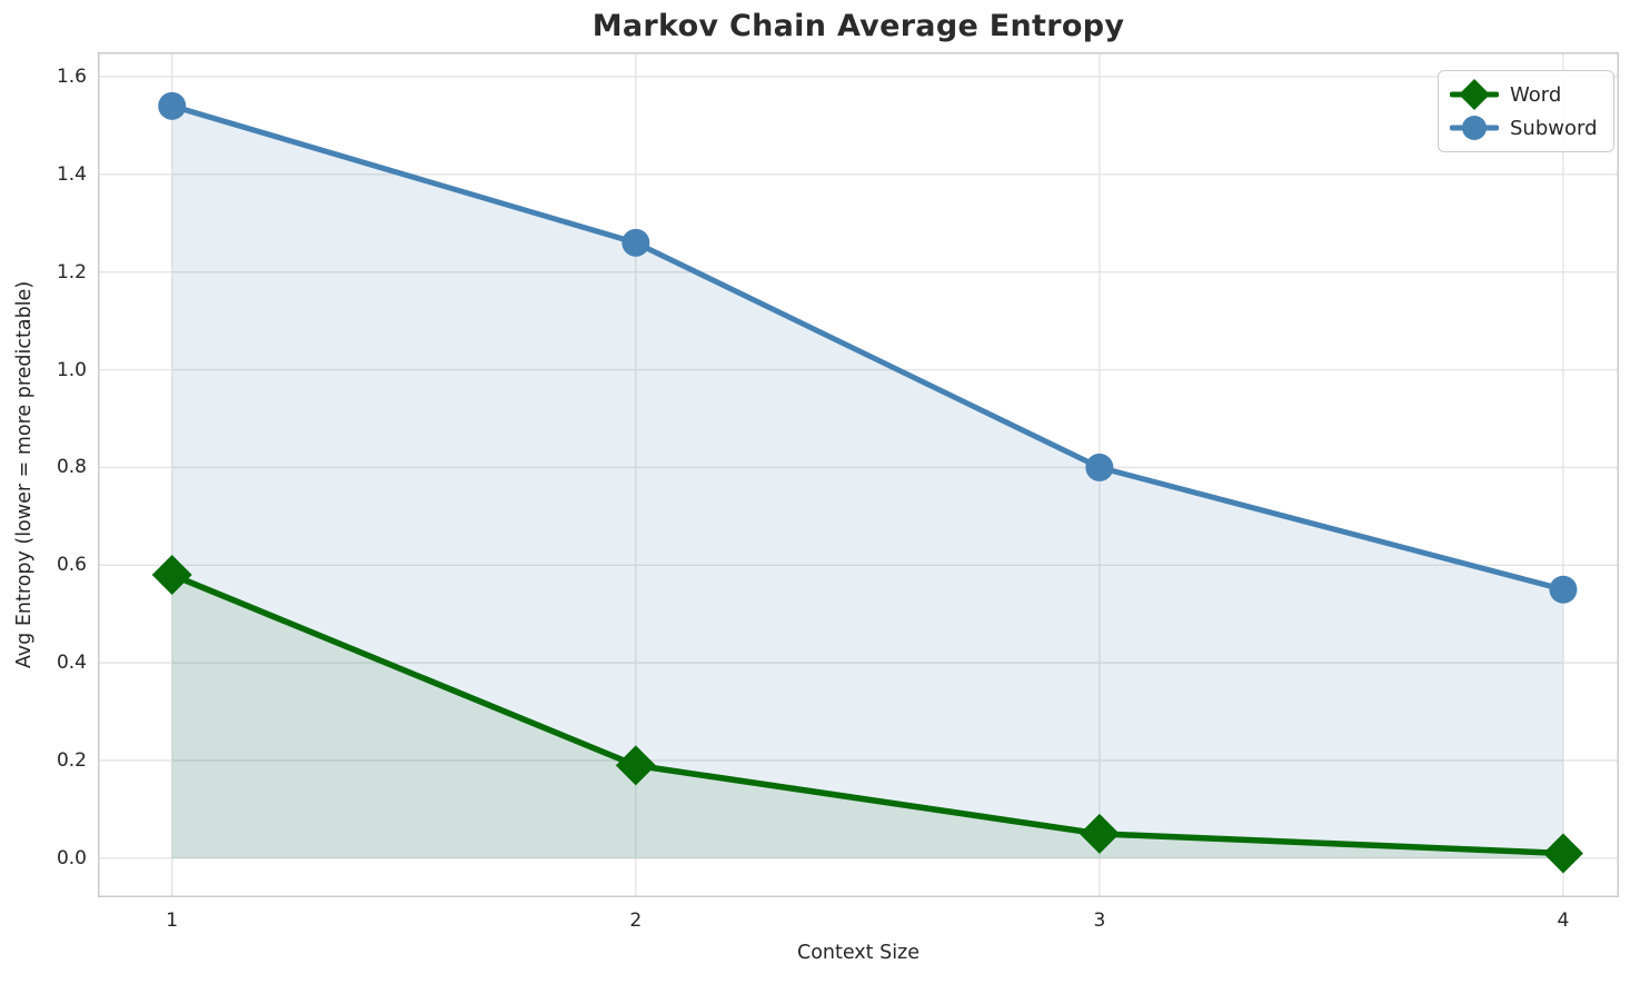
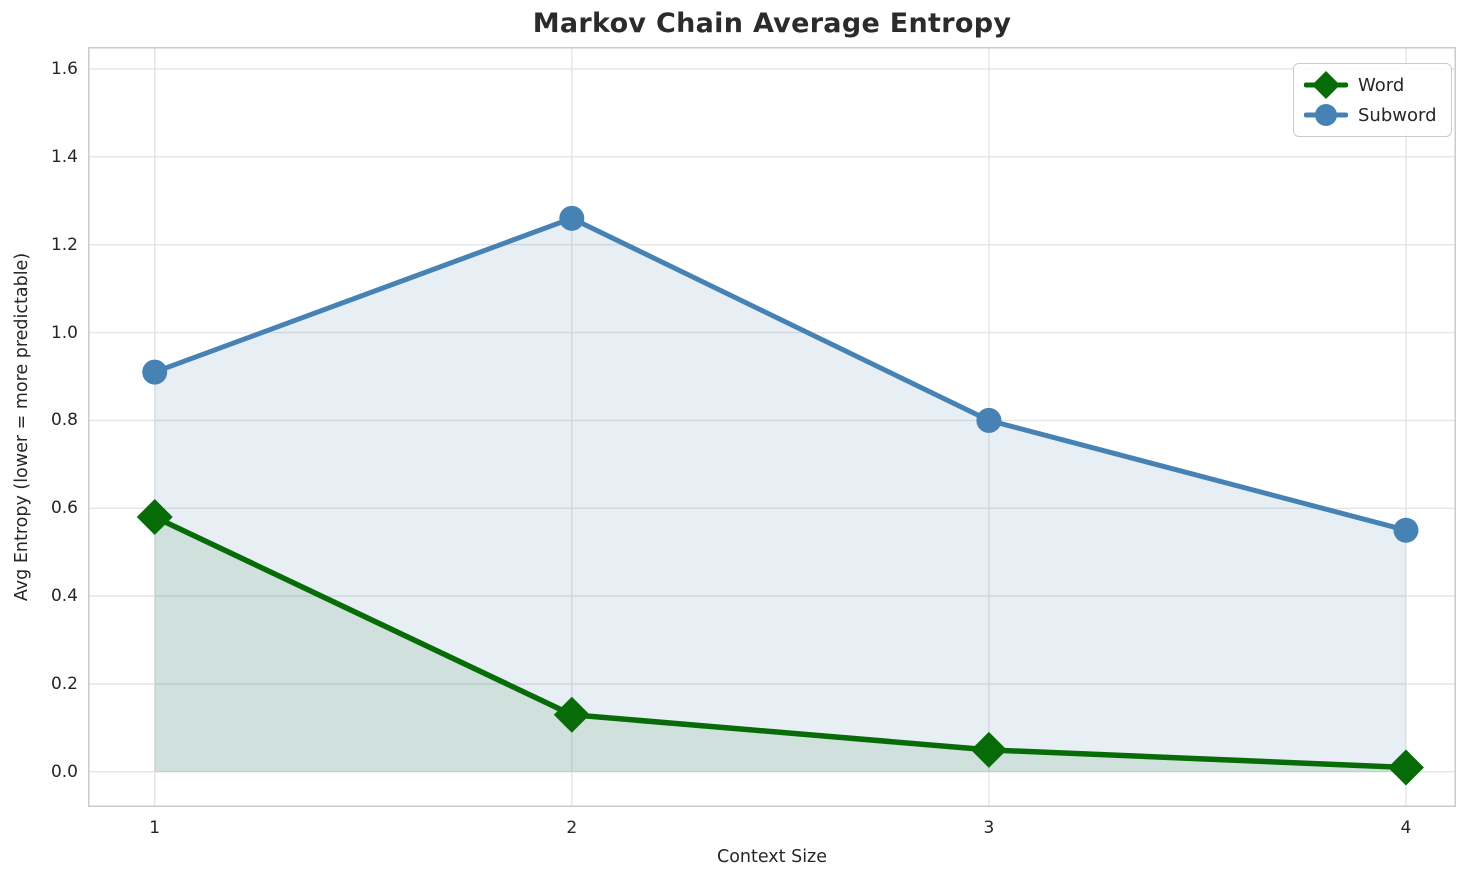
Subword/1: 1.54 -> 0.91
Word/2: 0.19 -> 0.13
